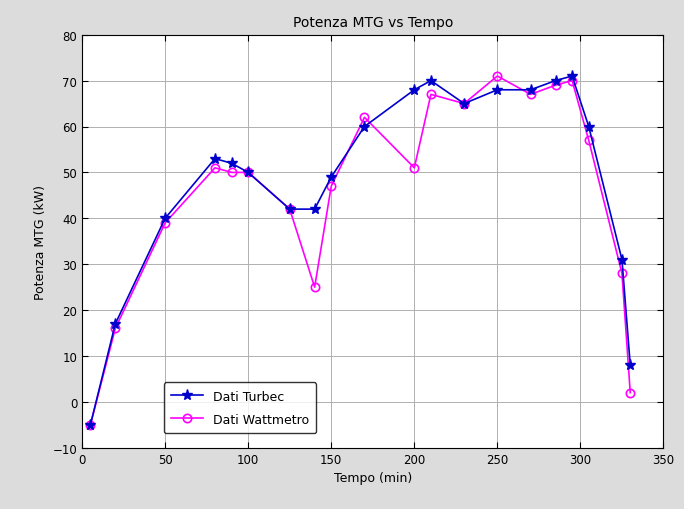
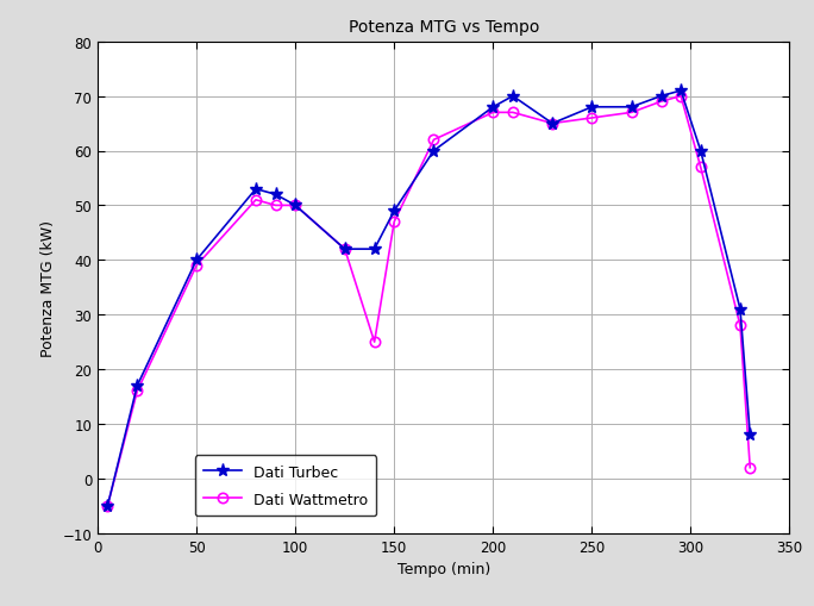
Dati Wattmetro/200: 51 -> 67
Dati Wattmetro/250: 71 -> 66
